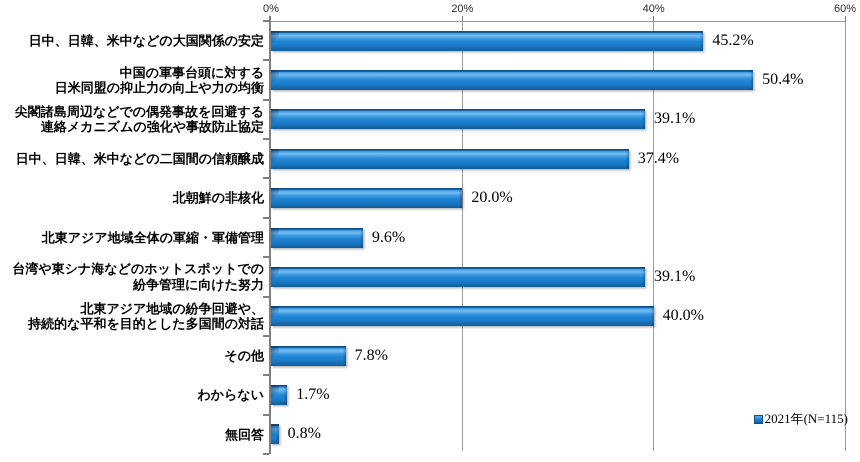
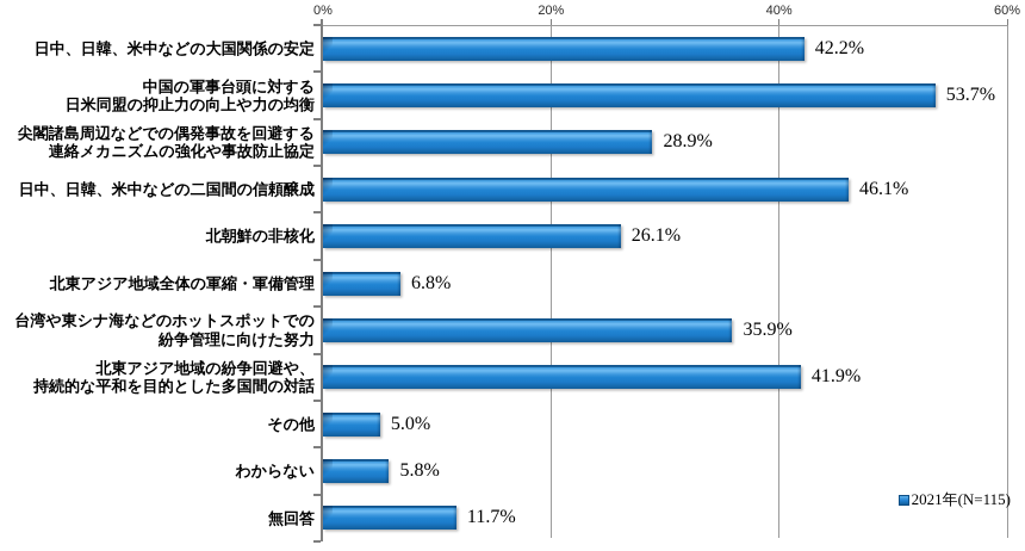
日中、日韓、米中などの大国関係の安定: 45.2% -> 42.2%
中国の軍事台頭に対する 日米同盟の抑止力の向上や力の均衡: 50.4% -> 53.7%
尖閣諸島周辺などでの偶発事故を回避する 連絡メカニズムの強化や事故防止協定: 39.1% -> 28.9%
日中、日韓、米中などの二国間の信頼醸成: 37.4% -> 46.1%
北朝鮮の非核化: 20.0% -> 26.1%
北東アジア地域全体の軍縮・軍備管理: 9.6% -> 6.8%
台湾や東シナ海などのホットスポットでの 紛争管理に向けた努力: 39.1% -> 35.9%
北東アジア地域の紛争回避や、 持続的な平和を目的とした多国間の対話: 40.0% -> 41.9%
その他: 7.8% -> 5.0%
わからない: 1.7% -> 5.8%
無回答: 0.8% -> 11.7%
